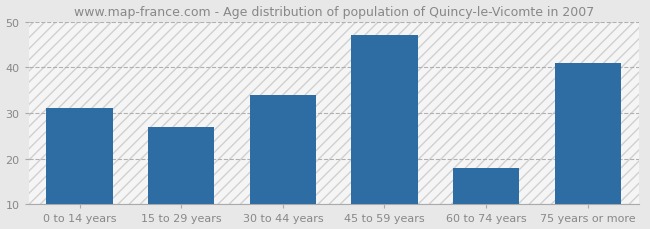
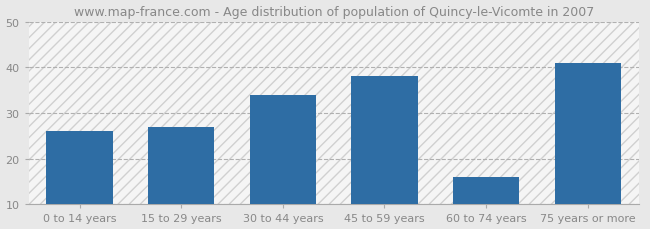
0 to 14 years: 31 -> 26
45 to 59 years: 47 -> 38
60 to 74 years: 18 -> 16
